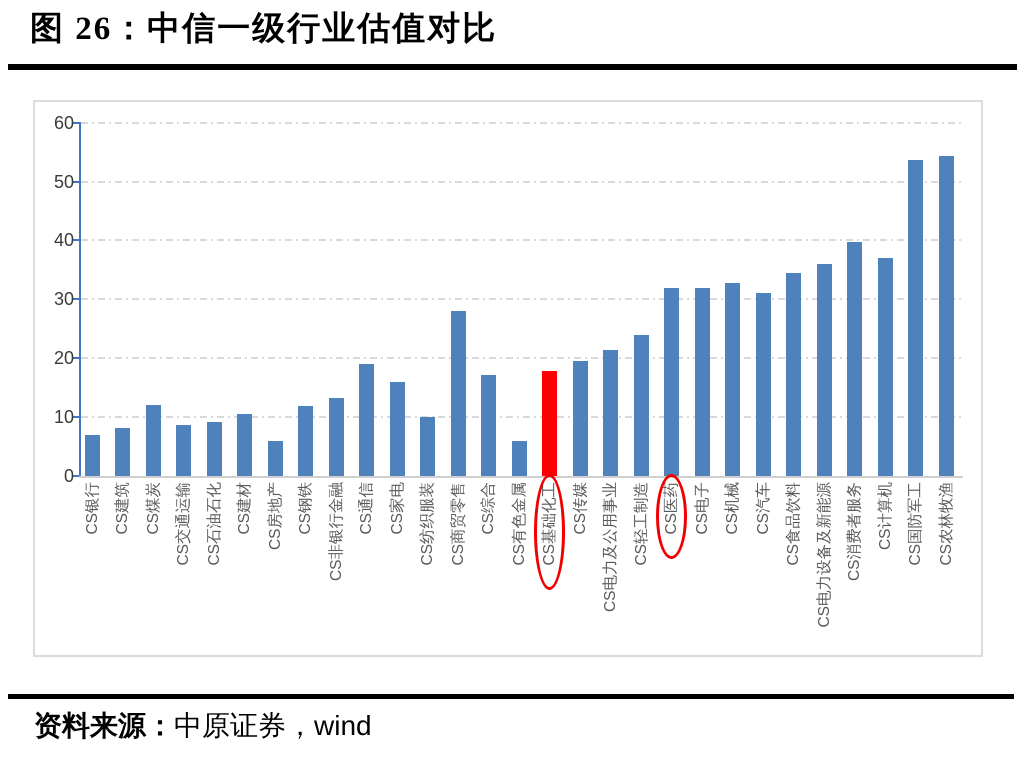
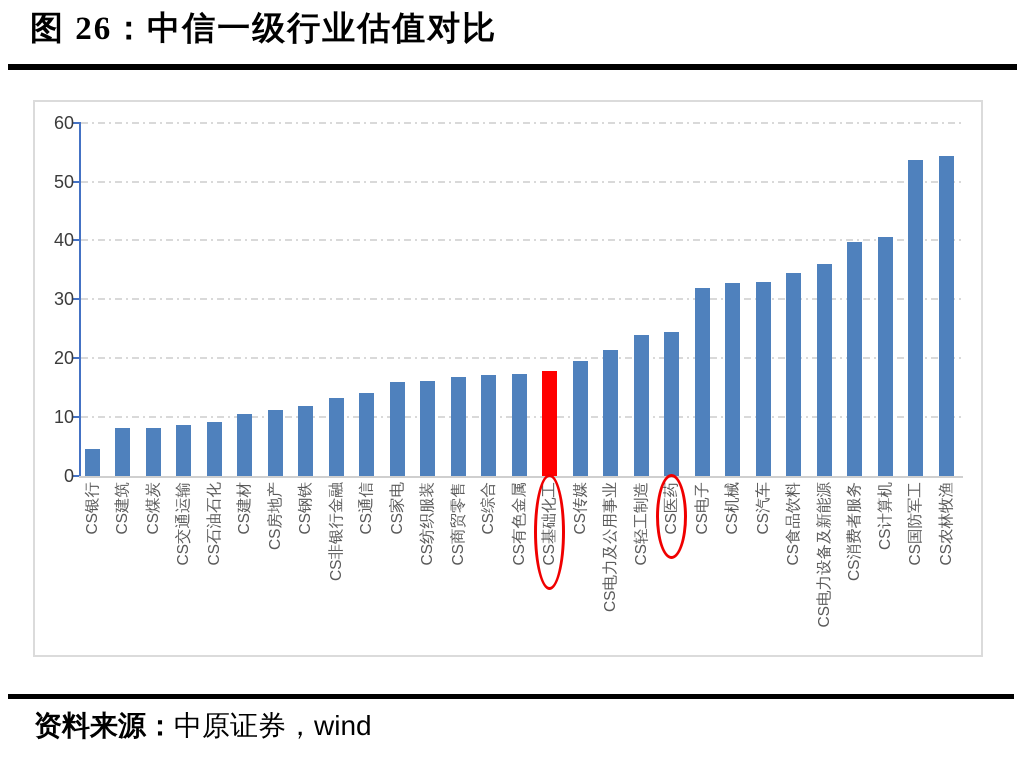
CS银行: 7 -> 4
CS煤炭: 12 -> 8
CS房地产: 6 -> 11
CS通信: 19 -> 14
CS纺织服装: 10 -> 16
CS商贸零售: 28 -> 17
CS有色金属: 6 -> 17
CS医药: 32 -> 24
CS汽车: 31 -> 33
CS计算机: 37 -> 40
